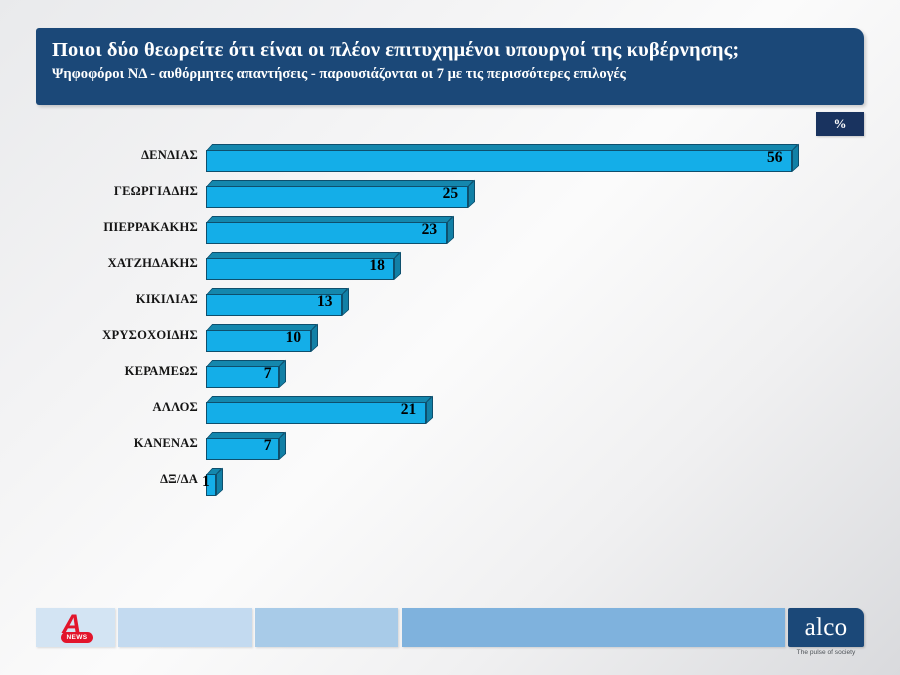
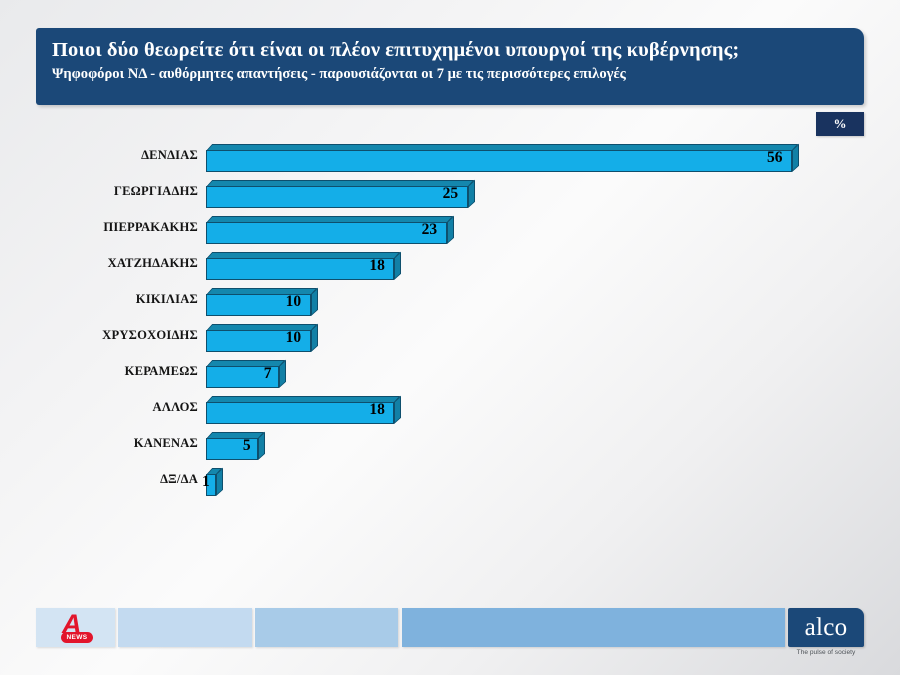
ΚΙΚΙΛΙΑΣ: 13 -> 10
ΑΛΛΟΣ: 21 -> 18
ΚΑΝΕΝΑΣ: 7 -> 5
